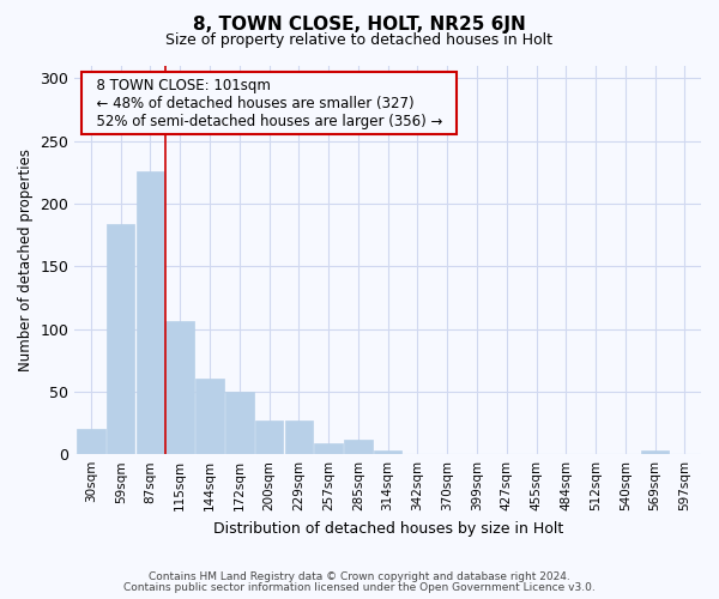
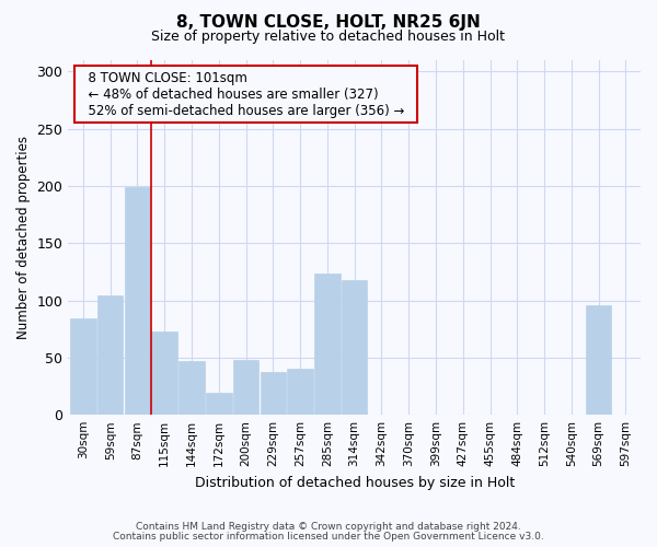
30sqm: 20 -> 84
59sqm: 184 -> 104
87sqm: 226 -> 199
115sqm: 106 -> 73
144sqm: 60 -> 47
172sqm: 50 -> 19
200sqm: 27 -> 48
229sqm: 27 -> 37
257sqm: 9 -> 40
285sqm: 12 -> 124
314sqm: 3 -> 118
569sqm: 3 -> 96
